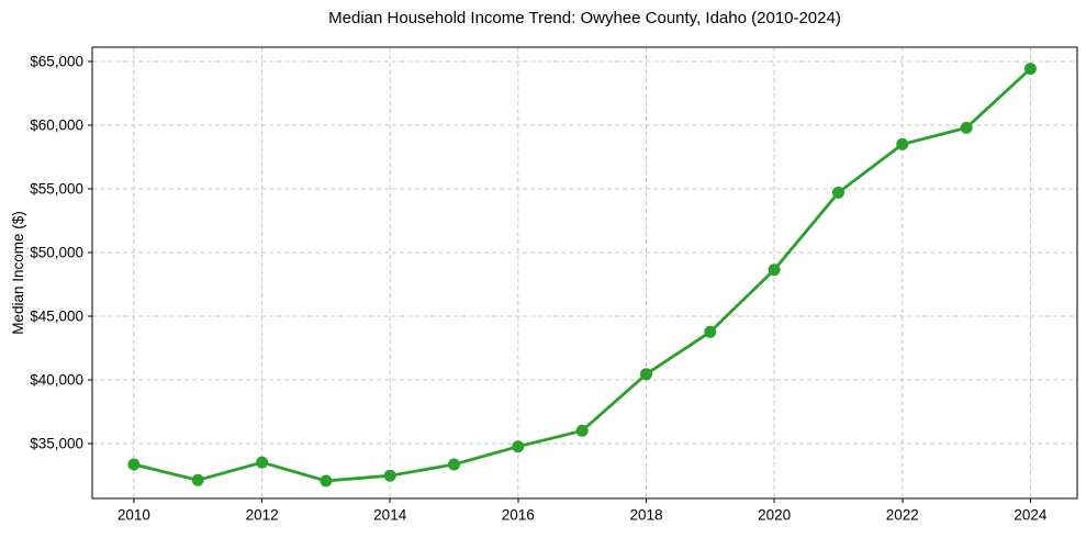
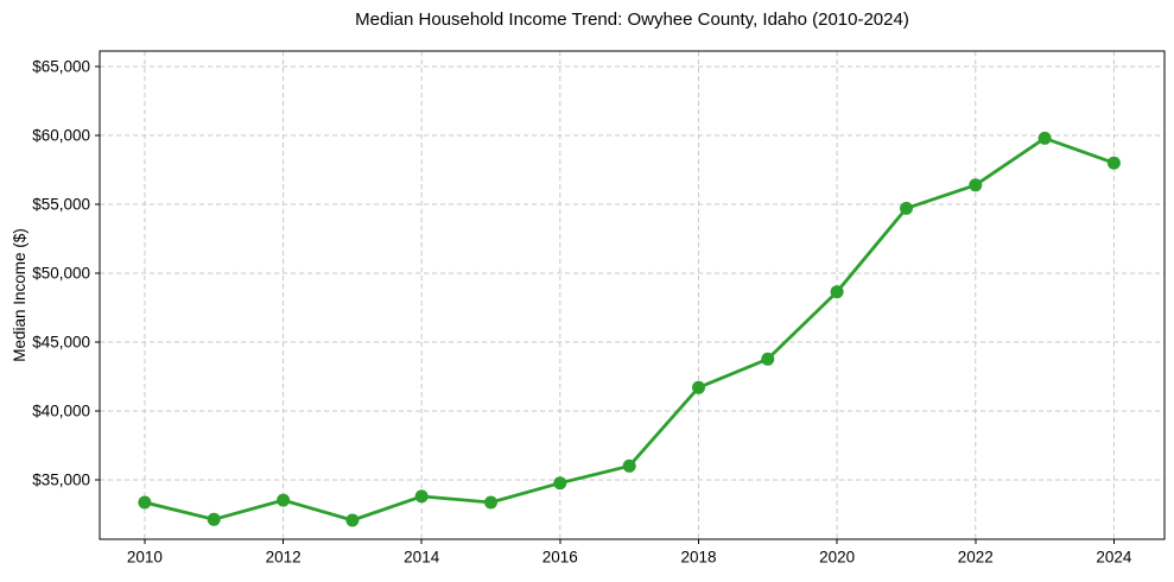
2014: $32500 -> $33800
2018: $40400 -> $41700
2022: $58500 -> $56400
2024: $64400 -> $58000
